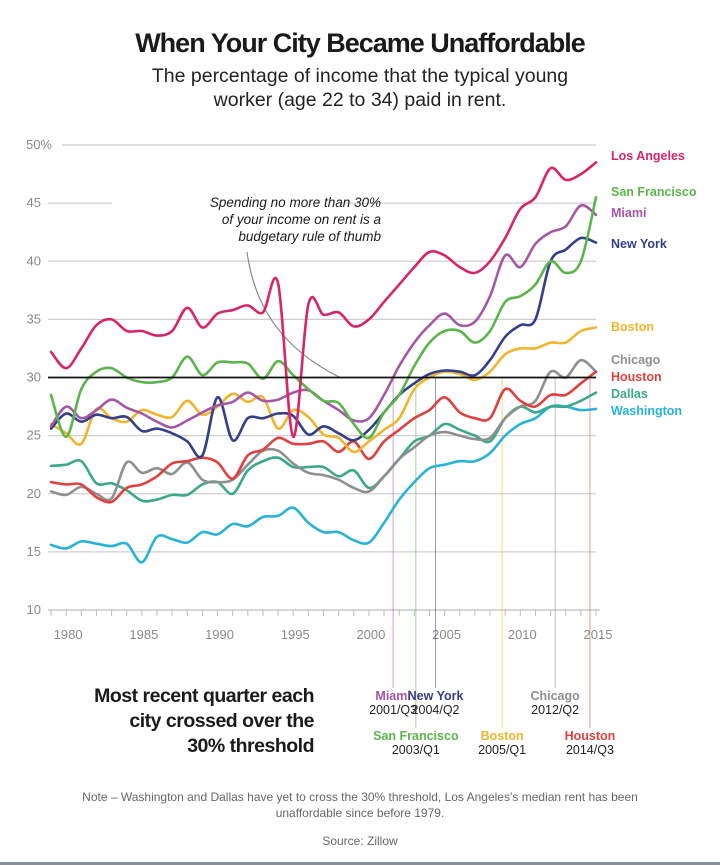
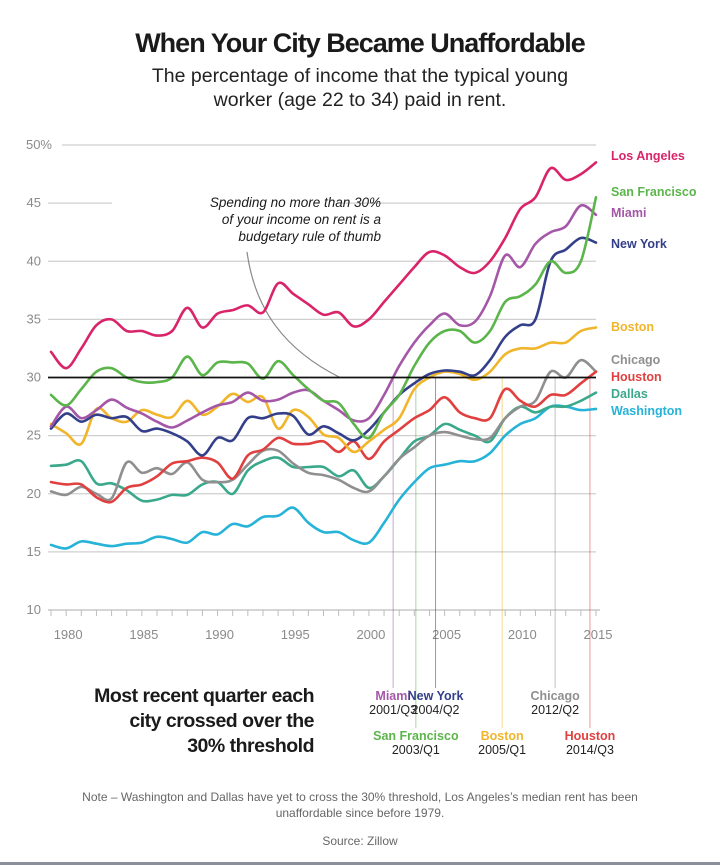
San Francisco/1980: 24.9% -> 27.6%
Washington/1985: 14.1% -> 15.8%
New York/1990: 28.3% -> 24.8%
Los Angeles/1995: 24.9% -> 37.2%
